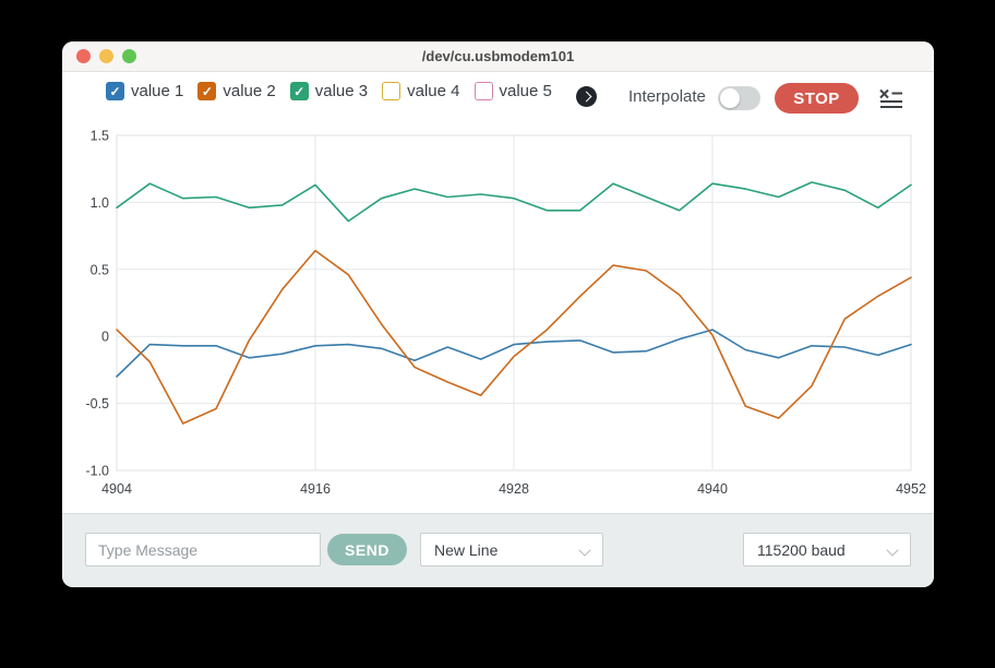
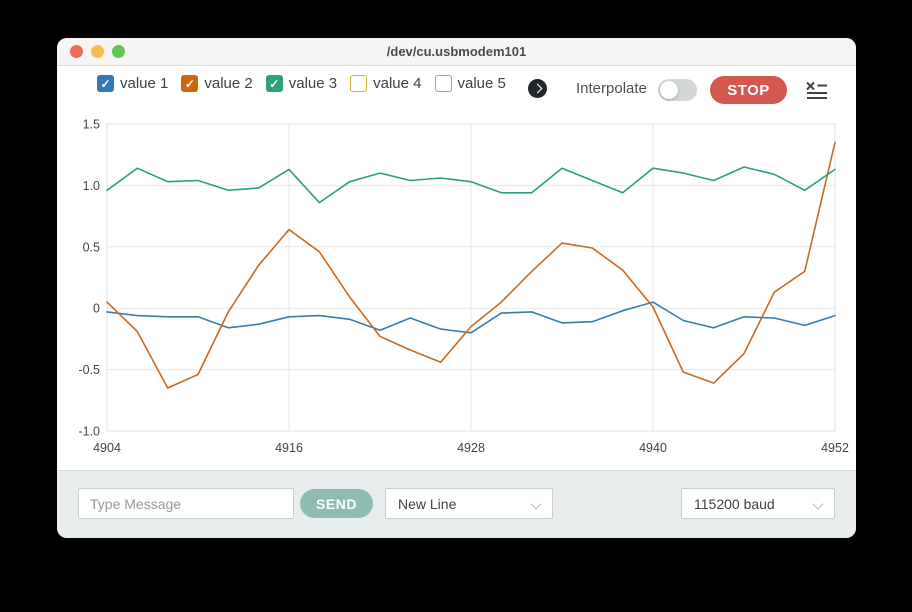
value 1/4904: -0.30 -> -0.03
value 1/4928: -0.06 -> -0.20
value 2/4952: 0.44 -> 1.35
